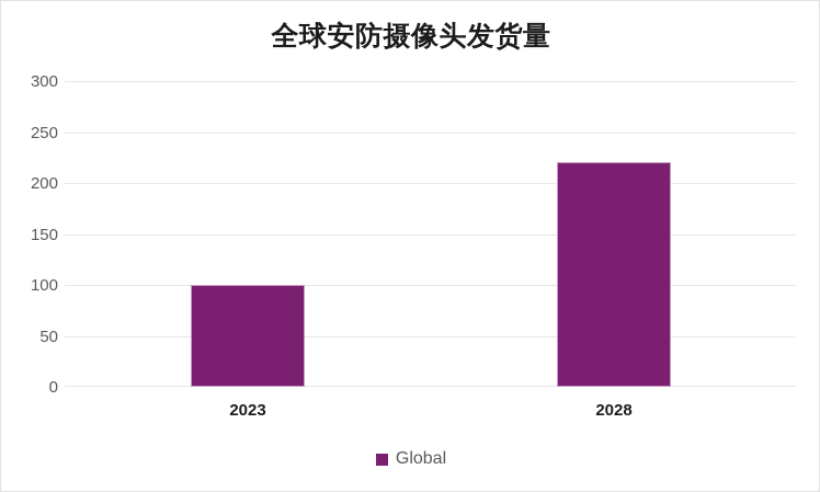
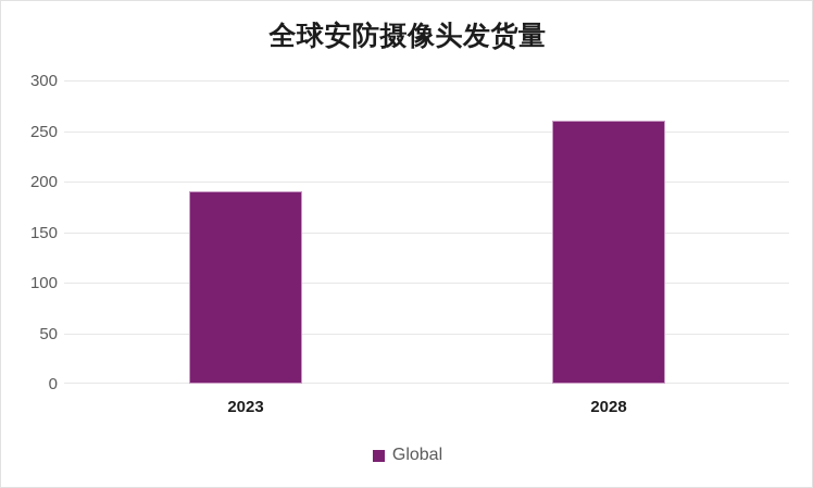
2023: 100 -> 190
2028: 220 -> 260
